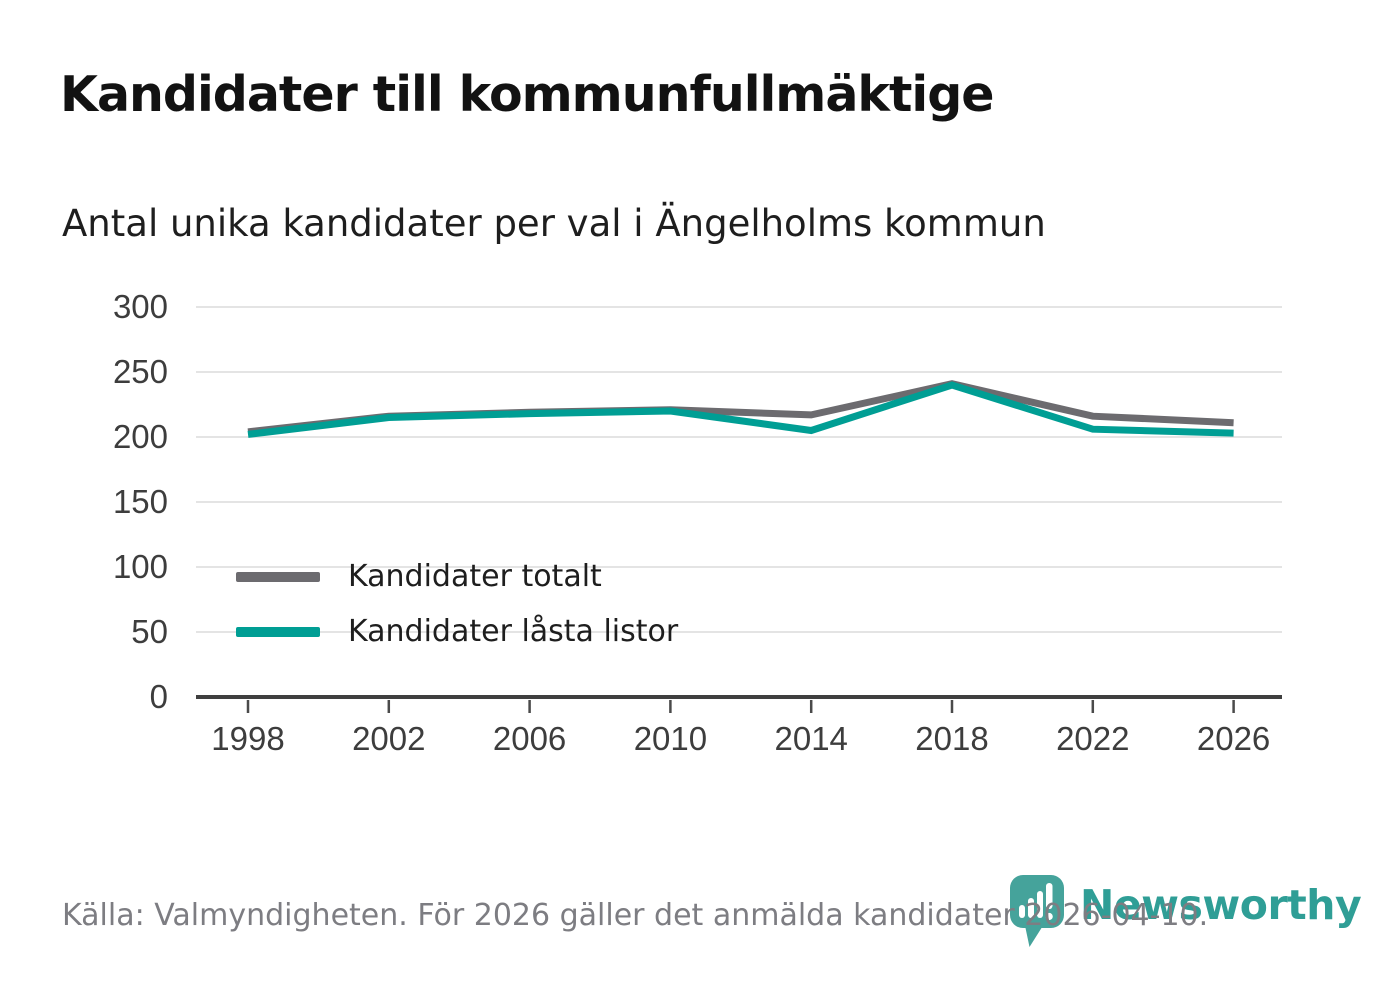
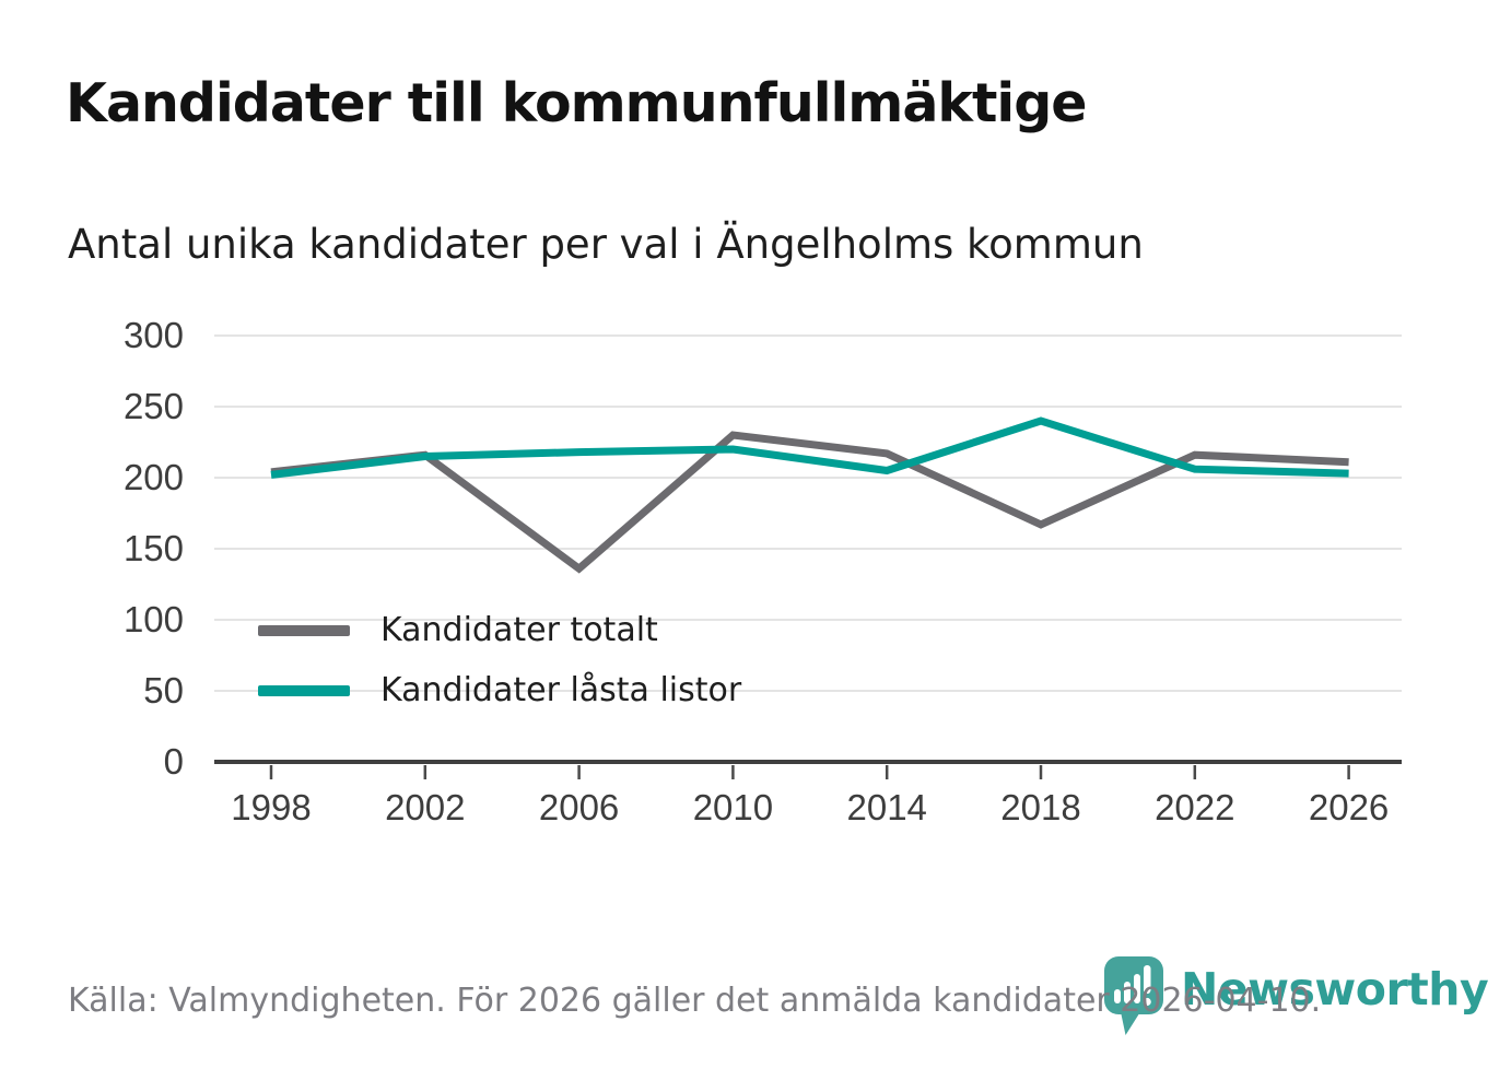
Kandidater totalt/2006: 219 -> 136
Kandidater totalt/2010: 221 -> 230
Kandidater totalt/2018: 241 -> 167
